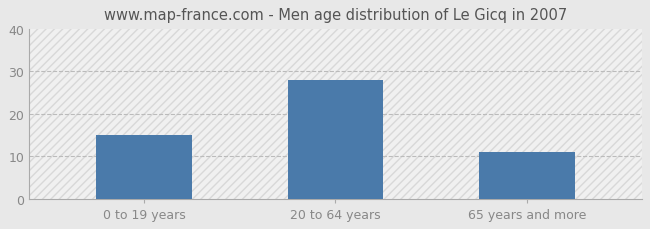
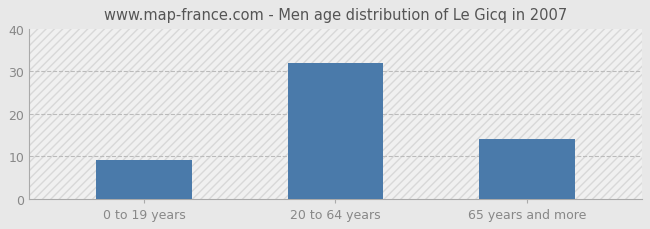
0 to 19 years: 15 -> 9
20 to 64 years: 28 -> 32
65 years and more: 11 -> 14
